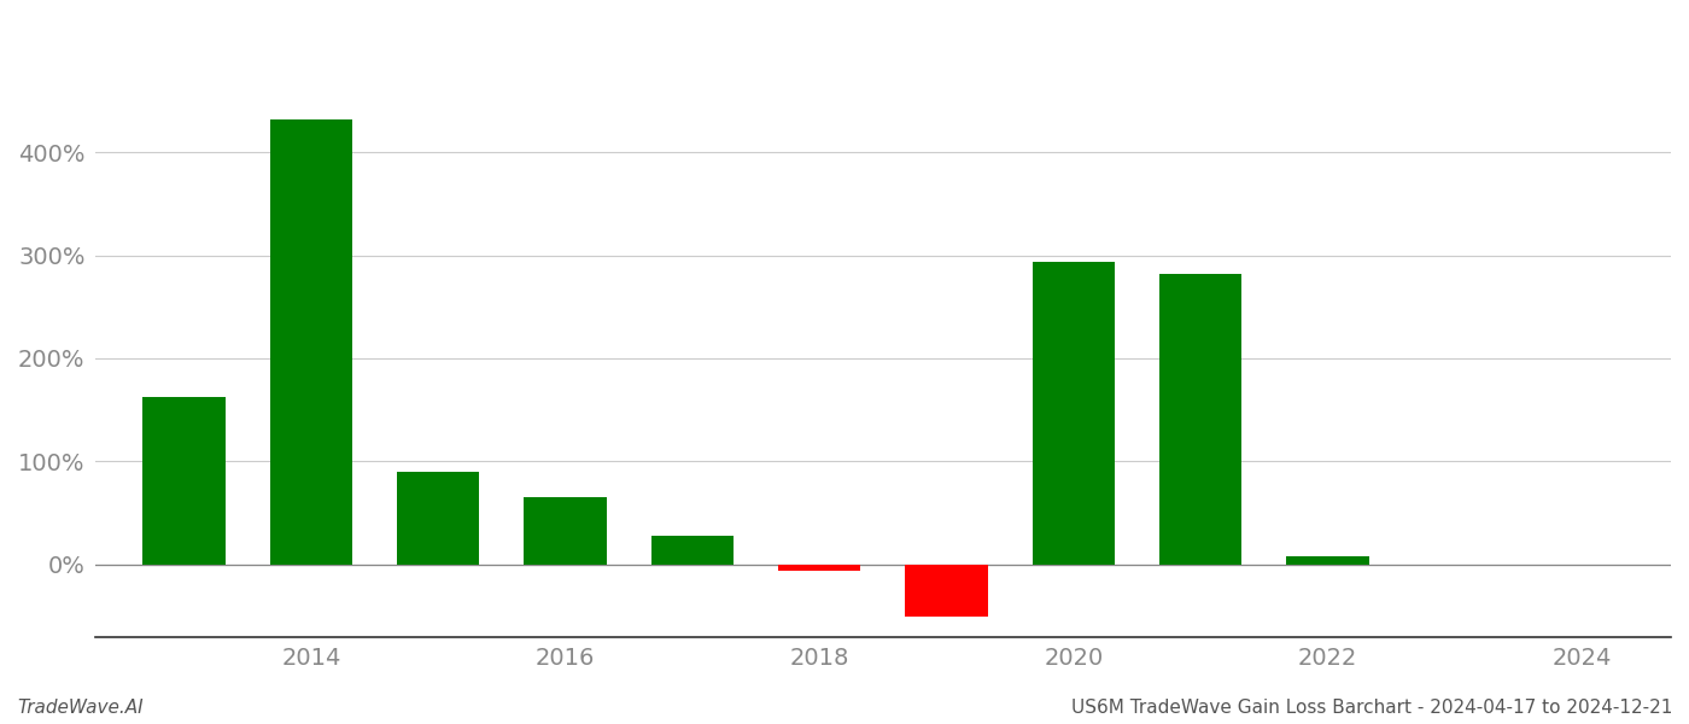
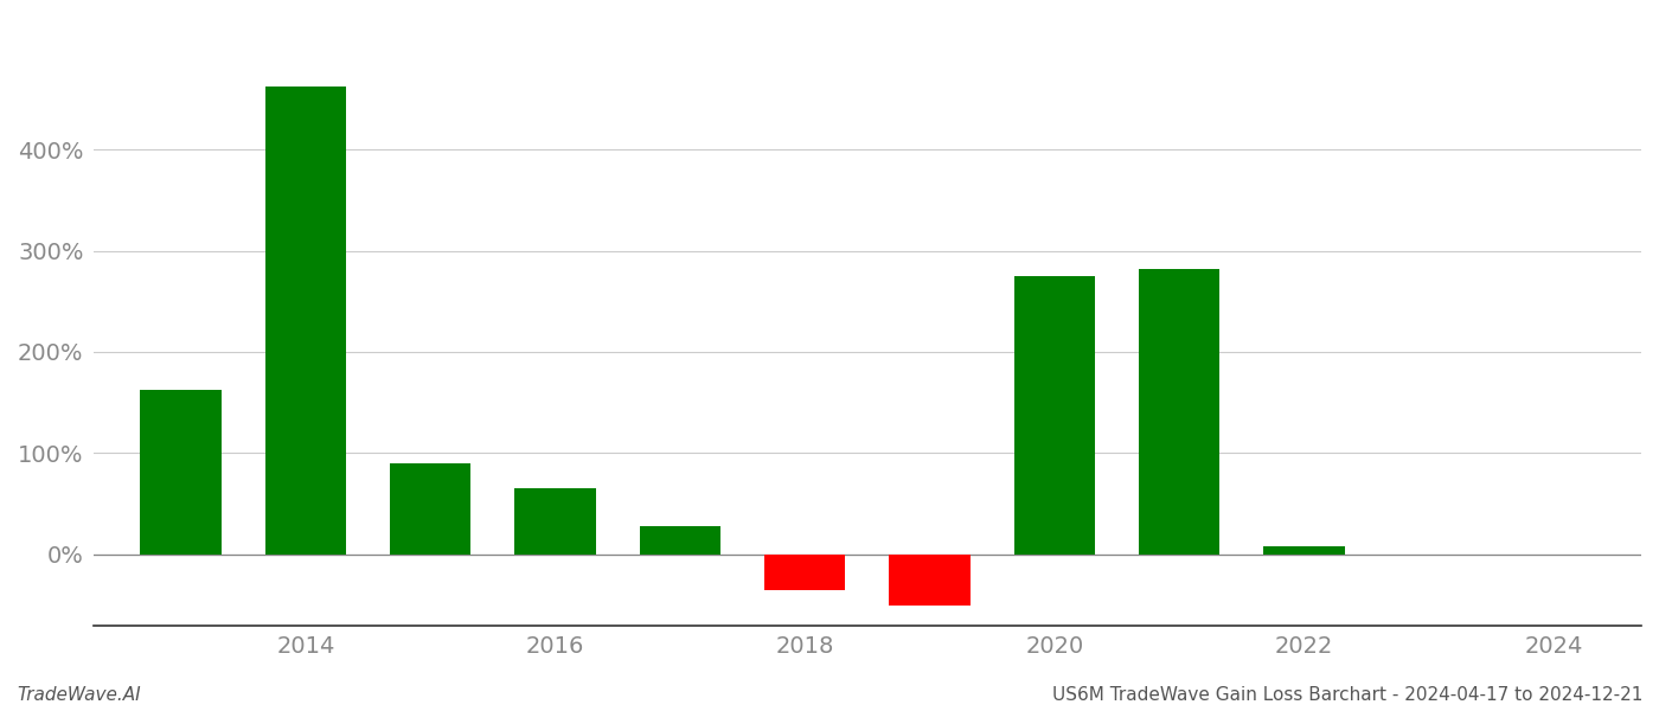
2014: 432% -> 462%
2018: -6% -> -35%
2020: 294% -> 275%
